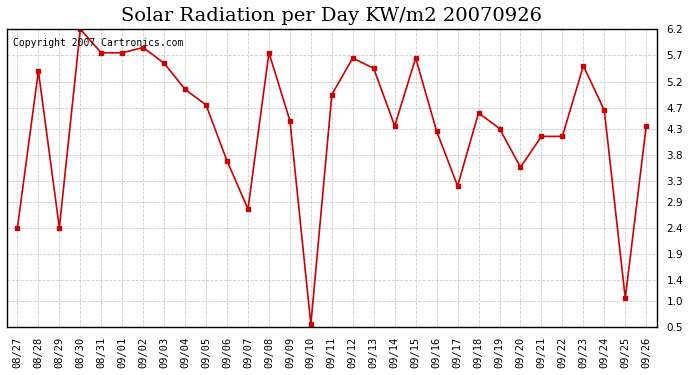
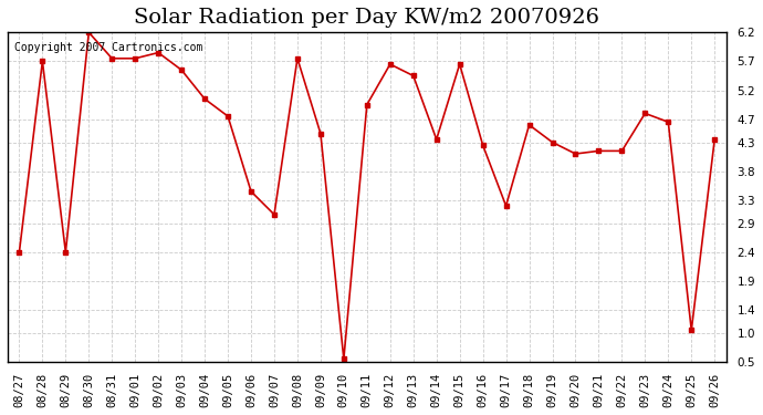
08/28: 5.40 -> 5.70
09/06: 3.68 -> 3.45
09/07: 2.76 -> 3.05
09/20: 3.56 -> 4.10
09/23: 5.50 -> 4.80
